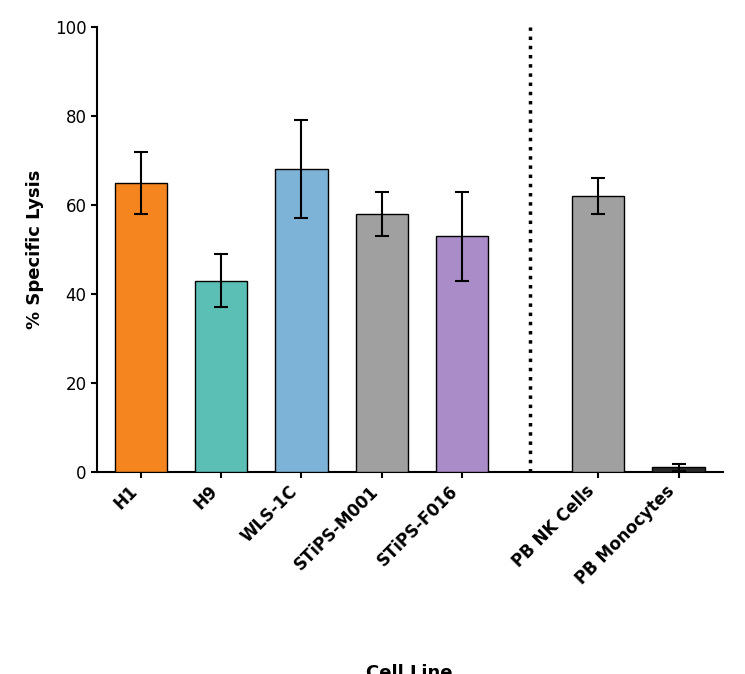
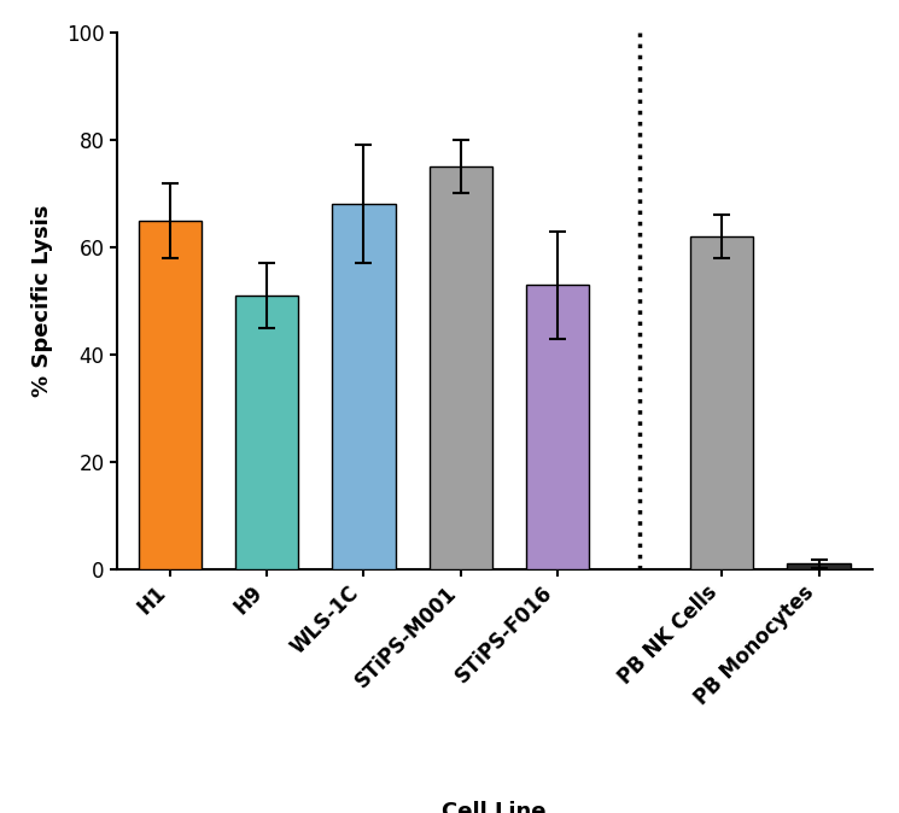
H9: 43 -> 51
STiPS-M001: 58 -> 75
